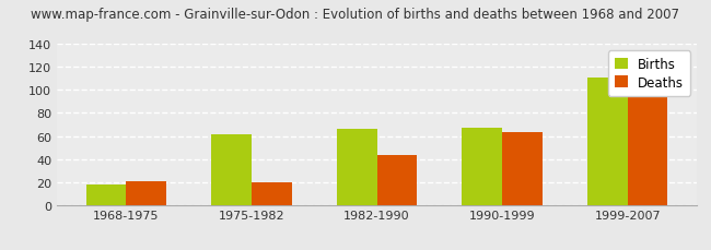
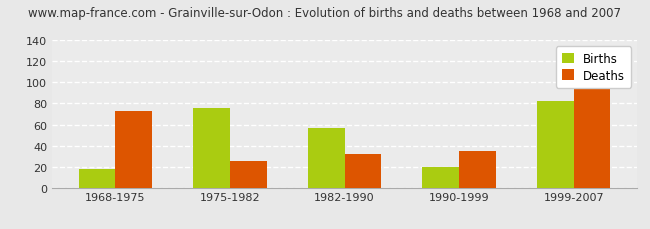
Deaths/1968-1975: 21 -> 73
Births/1975-1982: 61 -> 76
Deaths/1975-1982: 20 -> 25
Births/1982-1990: 66 -> 57
Deaths/1982-1990: 43 -> 32
Births/1990-1999: 67 -> 20
Deaths/1990-1999: 63 -> 35
Births/1999-2007: 111 -> 82
